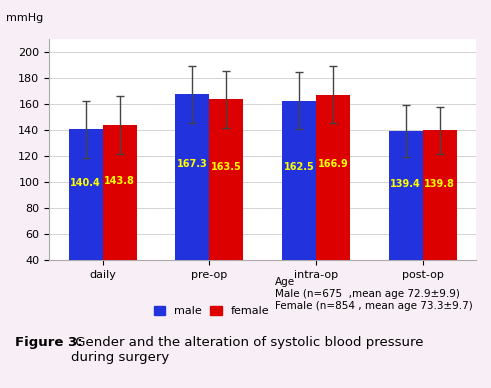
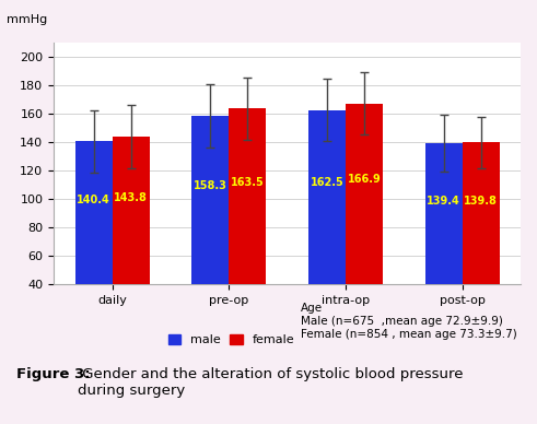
male/pre-op: 167.3 -> 158.3
